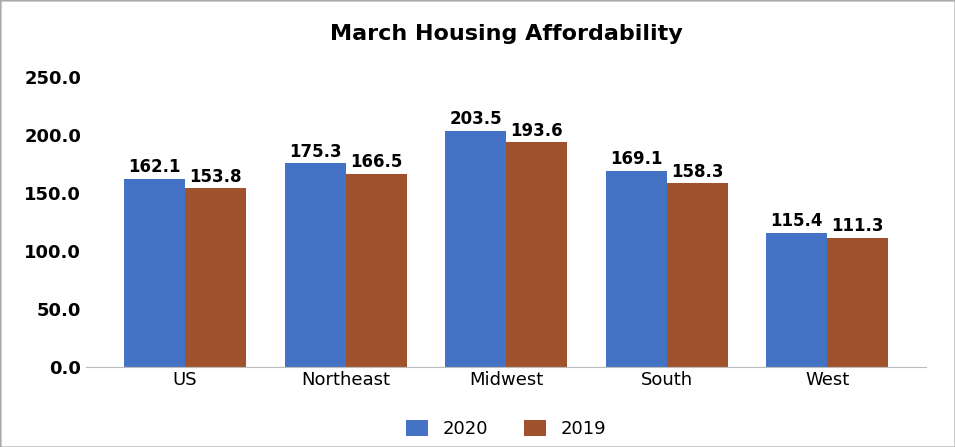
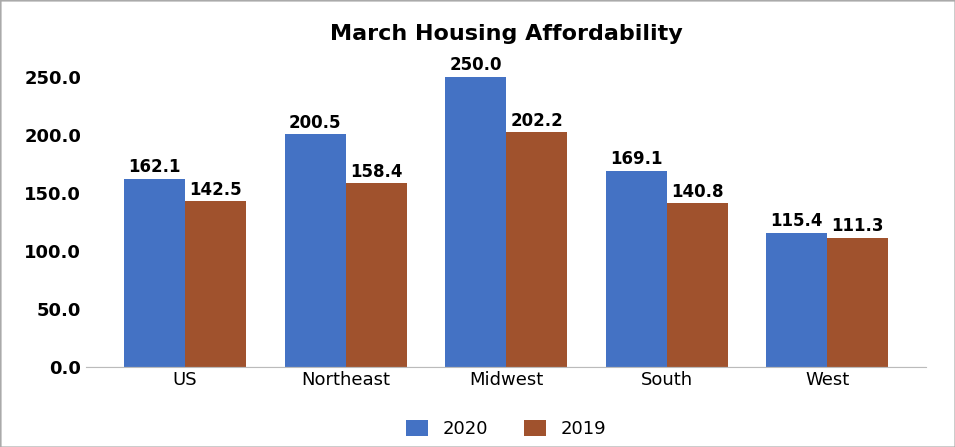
2019/US: 153.8 -> 142.5
2020/Northeast: 175.3 -> 200.5
2019/Northeast: 166.5 -> 158.4
2020/Midwest: 203.5 -> 250.0
2019/Midwest: 193.6 -> 202.2
2019/South: 158.3 -> 140.8
